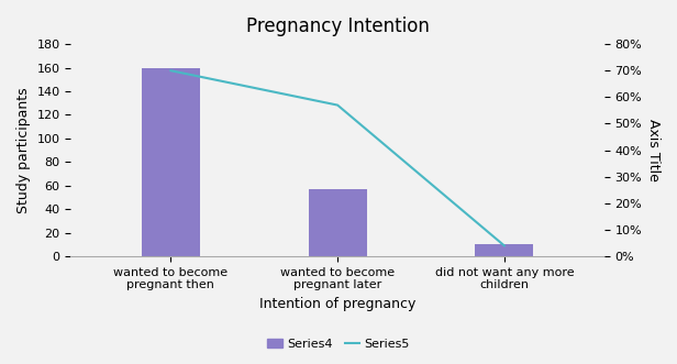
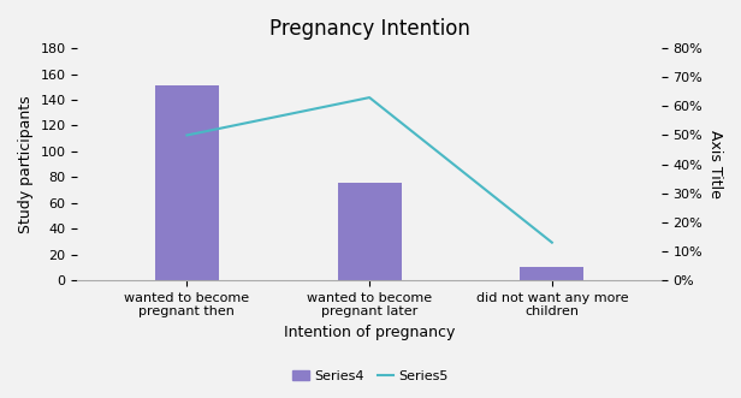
Series4/wanted to become pregnant then: 160 -> 151
Series5/wanted to become pregnant then: 70% -> 50%
Series4/wanted to become pregnant later: 57 -> 76
Series5/wanted to become pregnant later: 57% -> 63%
Series5/did not want any more children: 4% -> 13%
